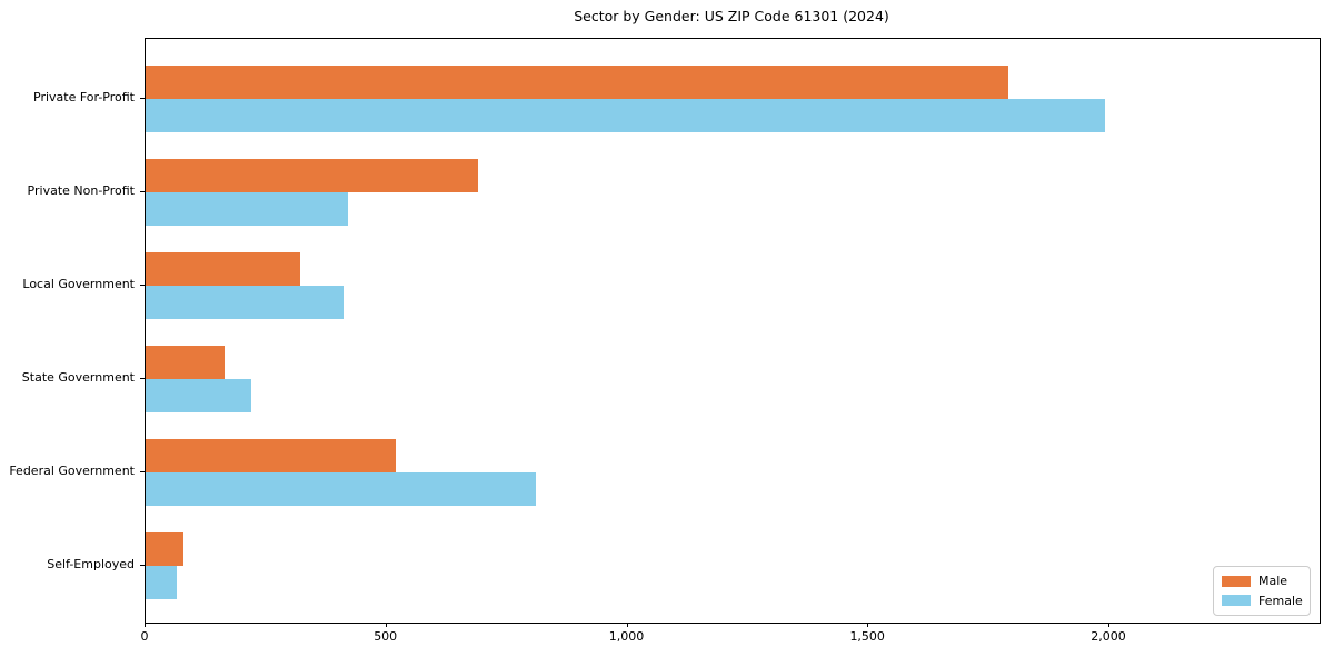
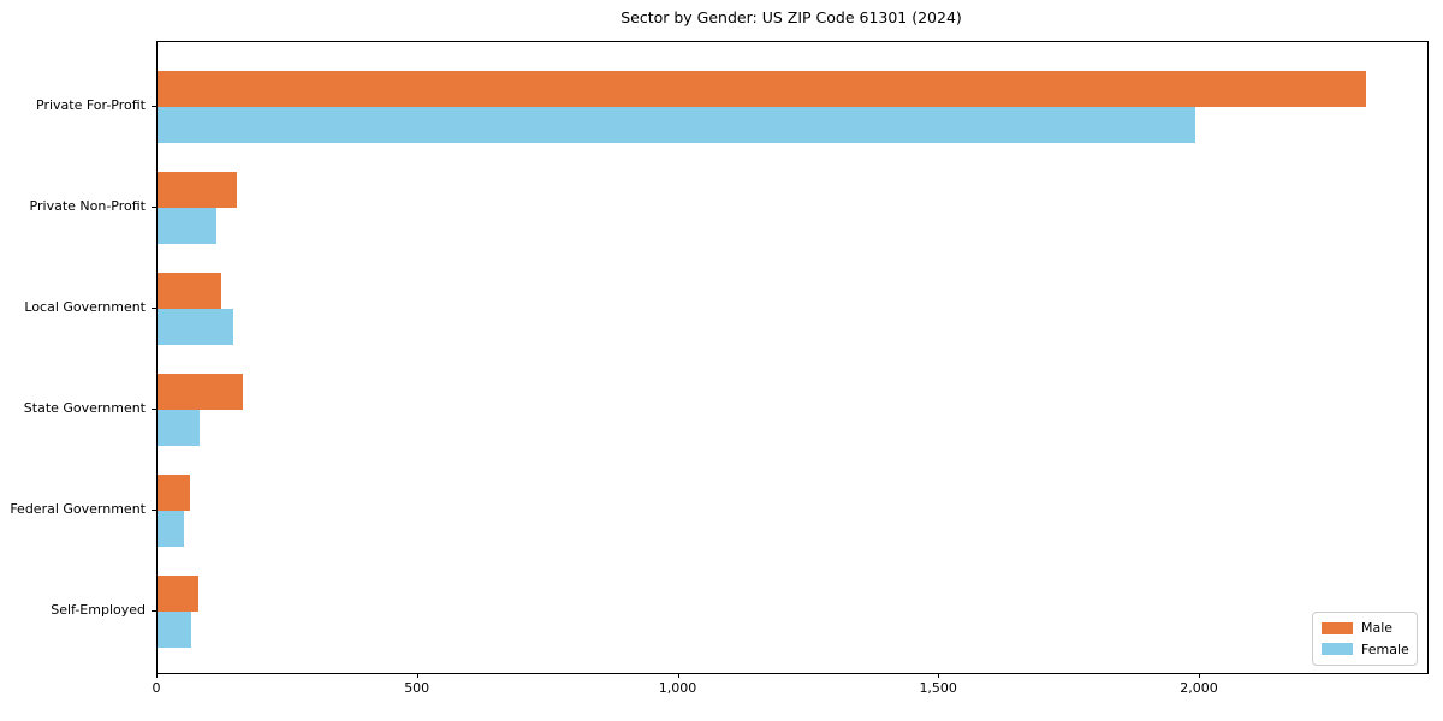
Male/Private For-Profit: 1790 -> 2320
Male/Private Non-Profit: 690 -> 150
Female/Private Non-Profit: 420 -> 110
Male/Local Government: 320 -> 120
Female/Local Government: 410 -> 140
Female/State Government: 220 -> 80
Male/Federal Government: 520 -> 60
Female/Federal Government: 810 -> 50
